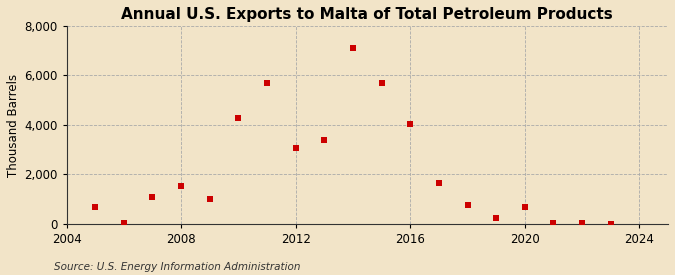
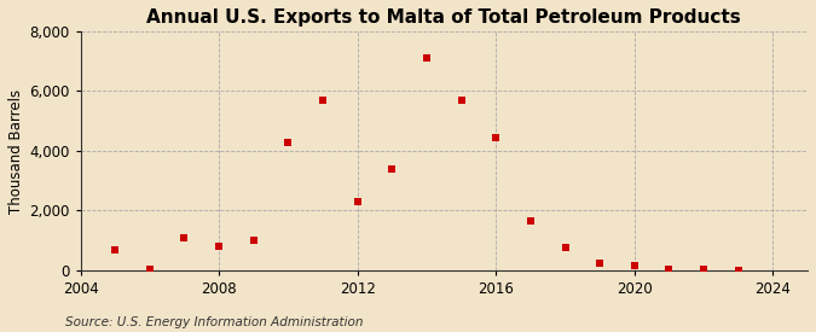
2008: 1,550 -> 800
2012: 3,050 -> 2,300
2016: 4,050 -> 4,450
2020: 700 -> 150
